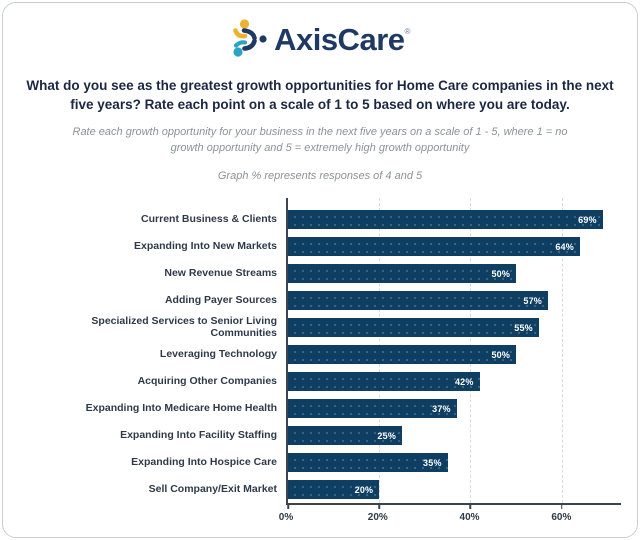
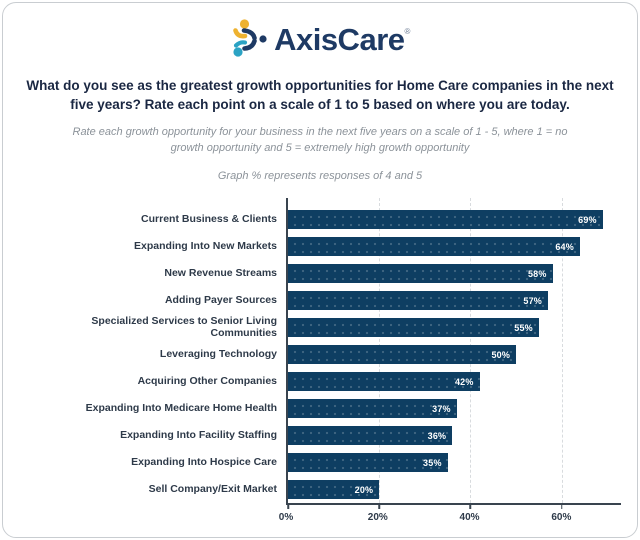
New Revenue Streams: 50% -> 58%
Expanding Into Facility Staffing: 25% -> 36%
